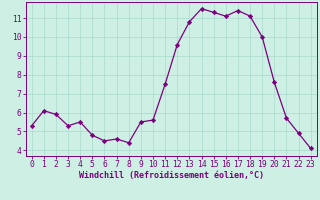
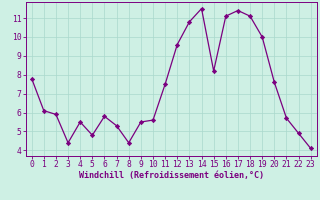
0: 5.3 -> 7.8
3: 5.3 -> 4.4
6: 4.5 -> 5.8
7: 4.6 -> 5.3
15: 11.3 -> 8.2
